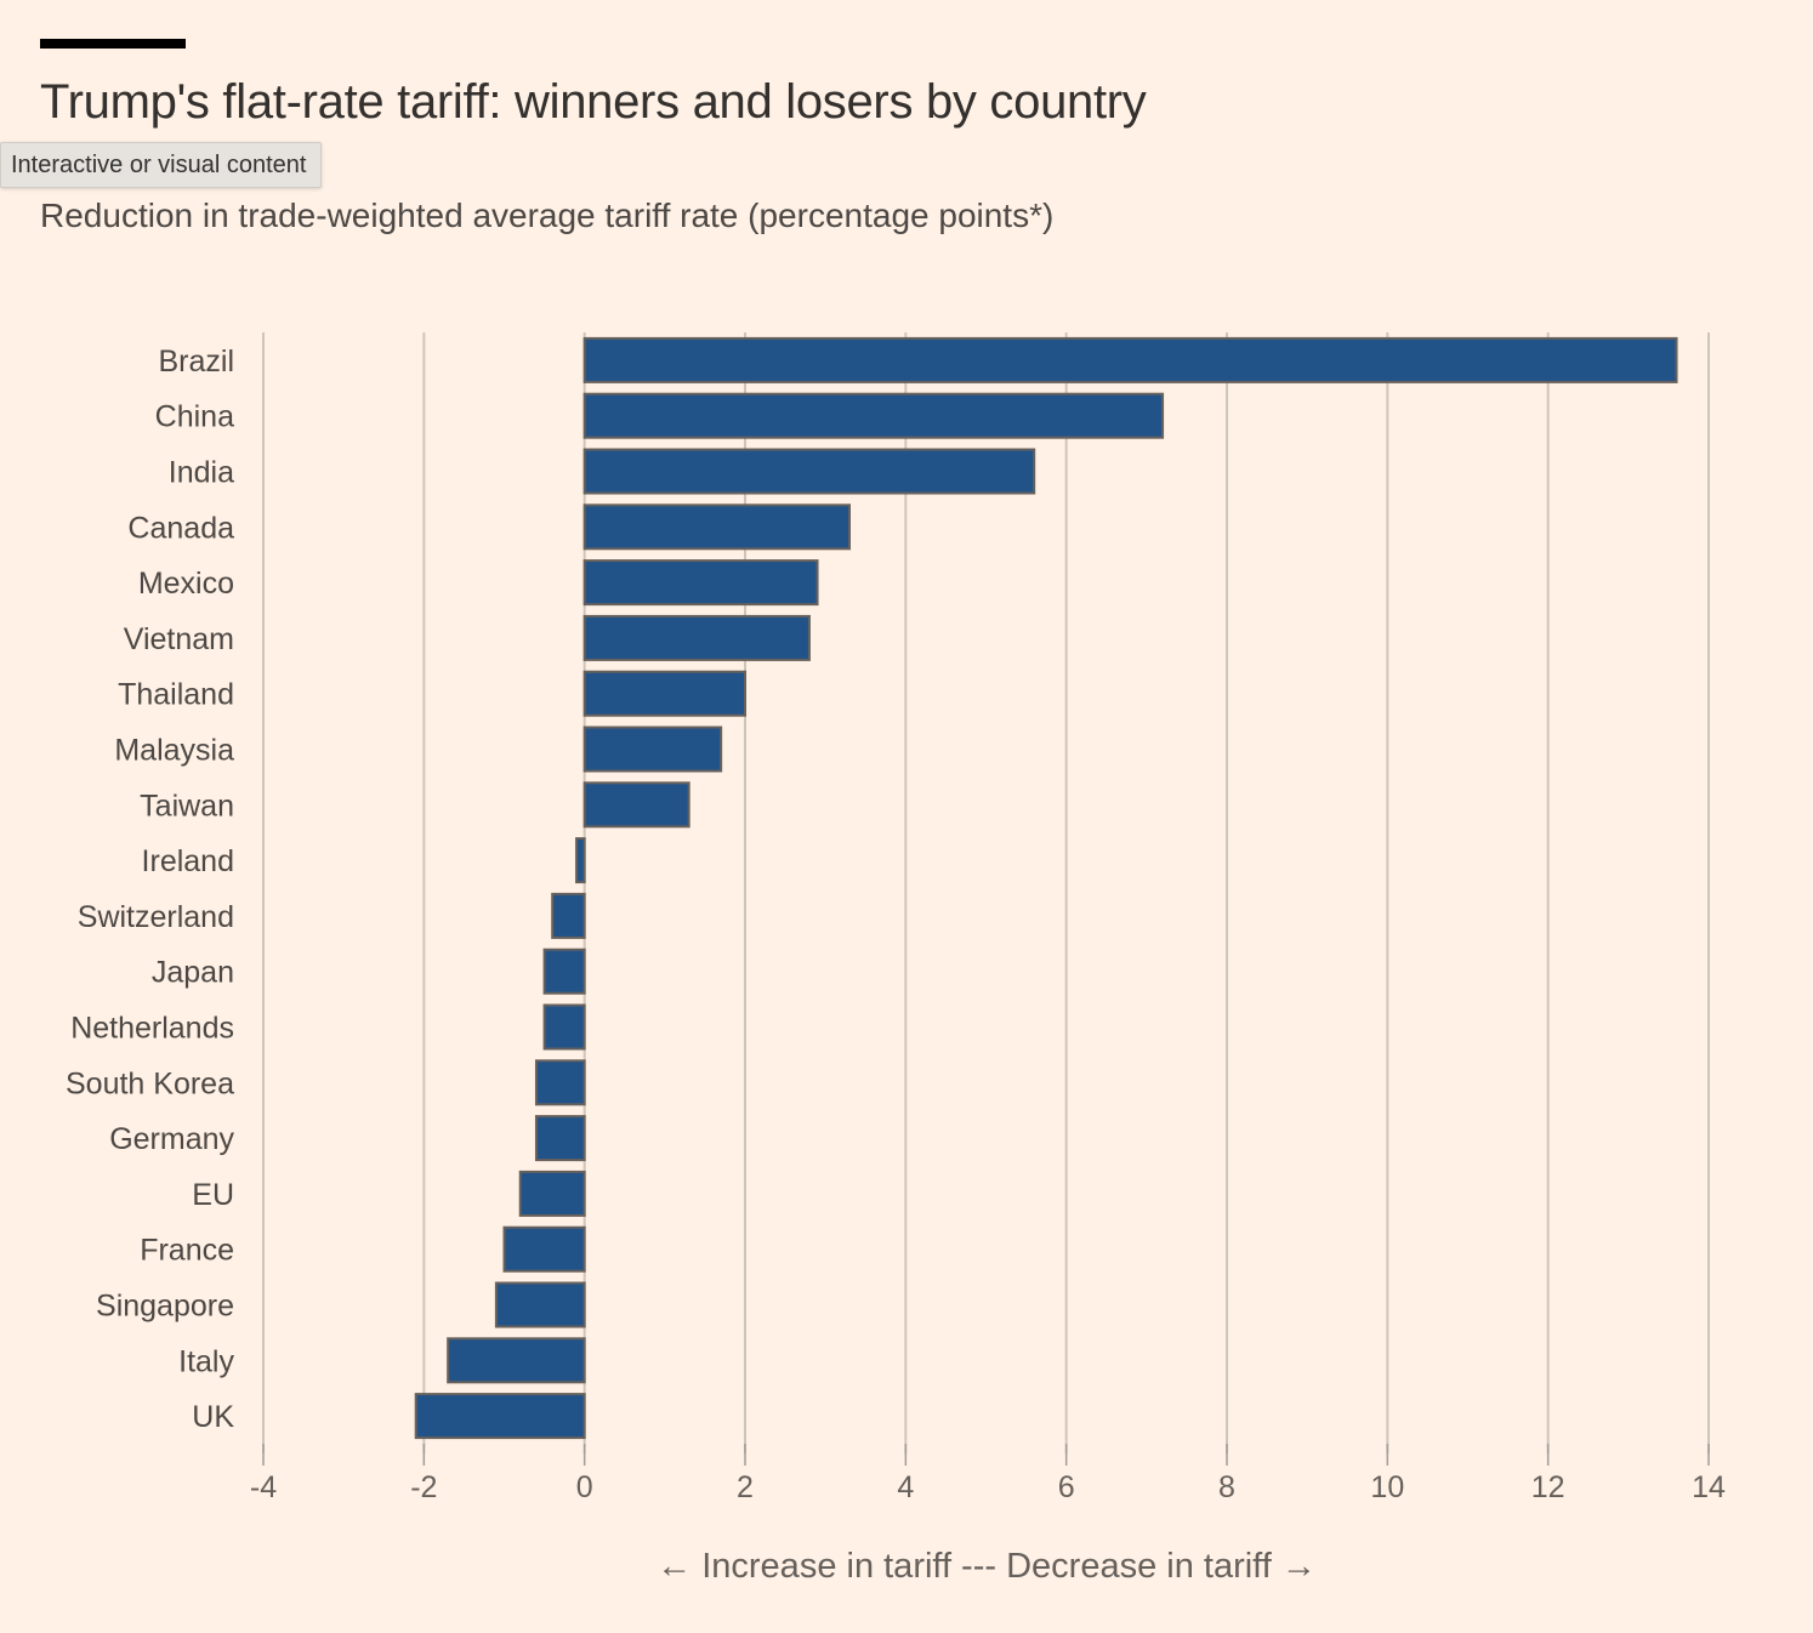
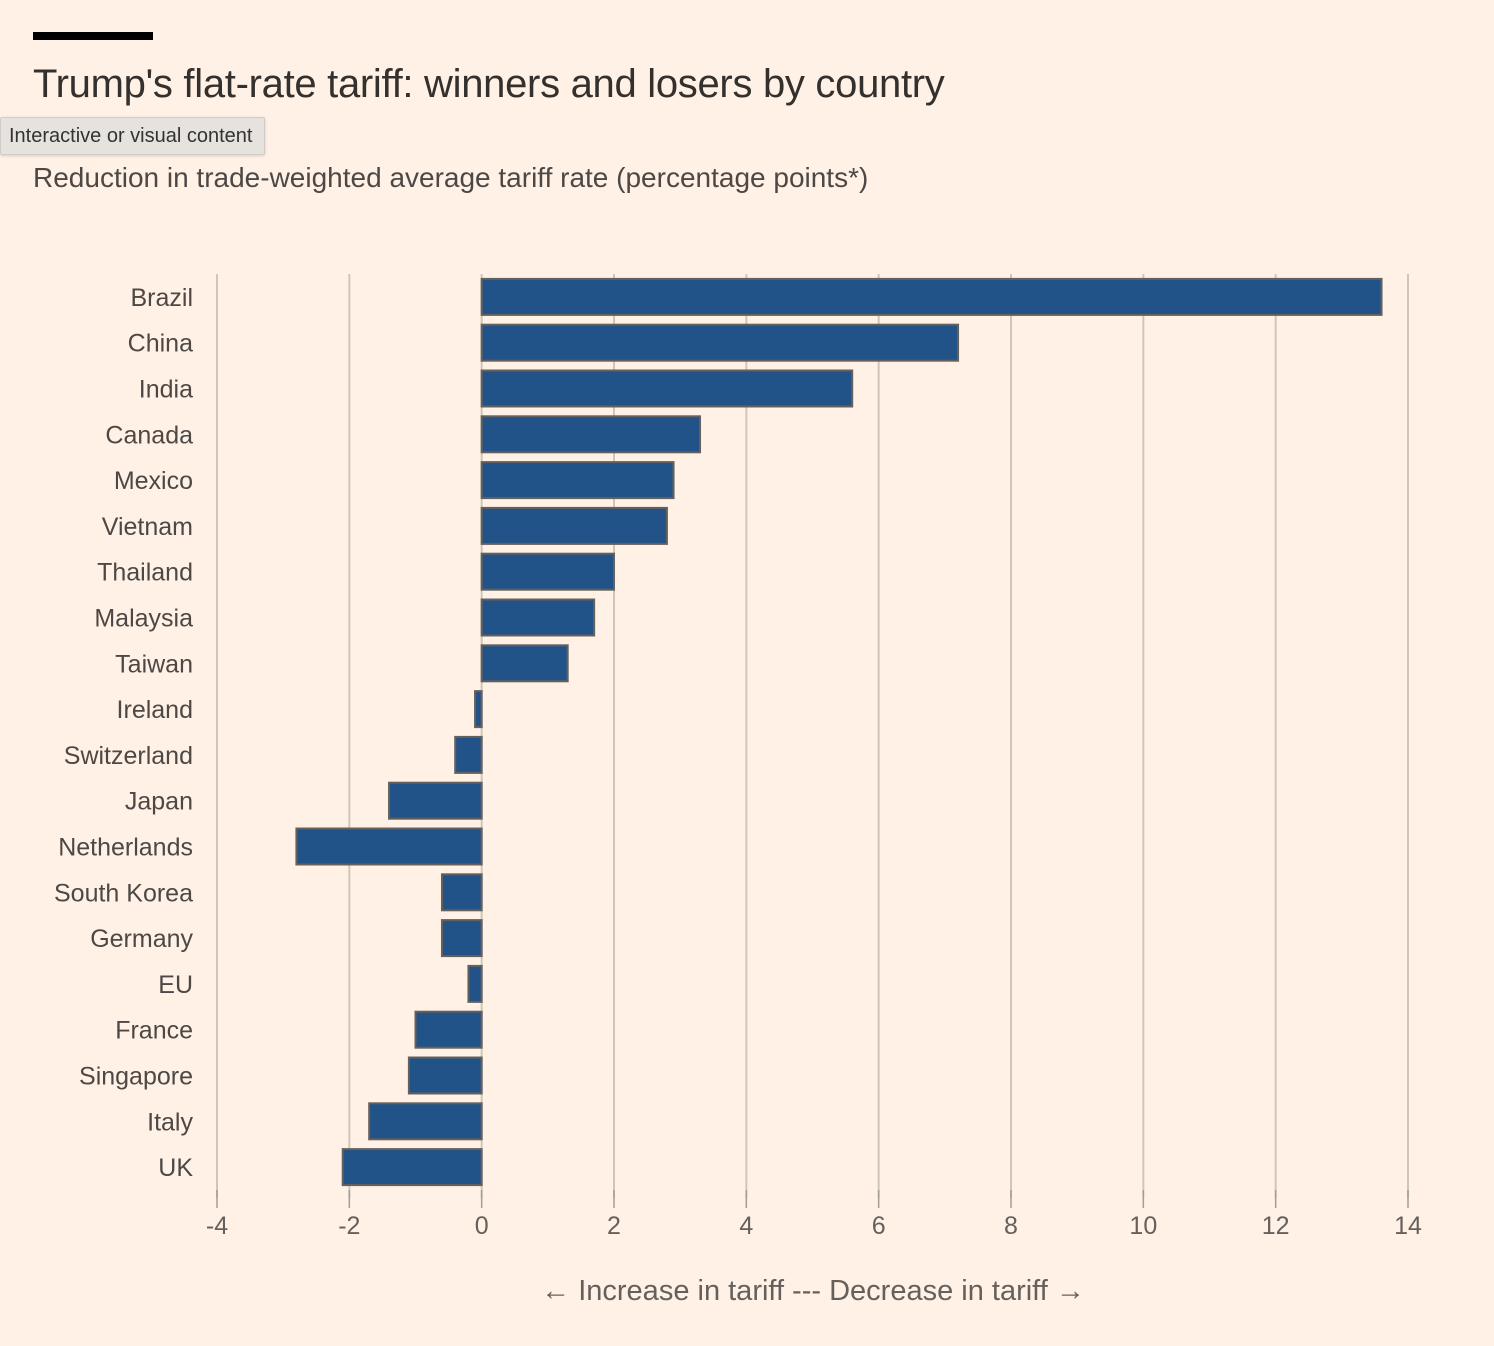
Japan: -0.5 -> -1.4
Netherlands: -0.5 -> -2.8
EU: -0.8 -> -0.2
